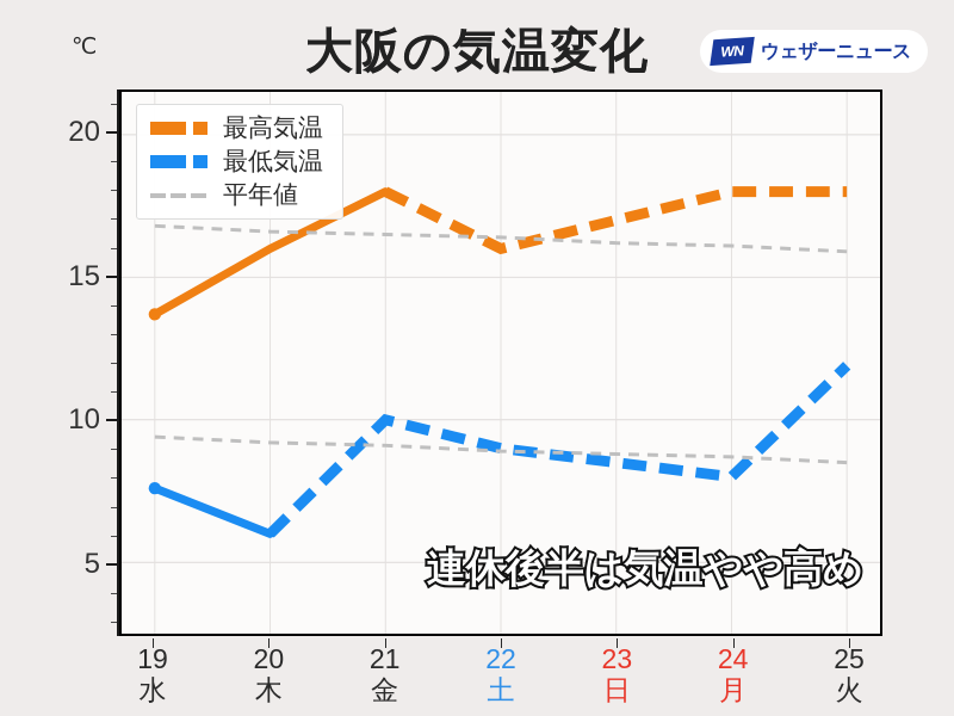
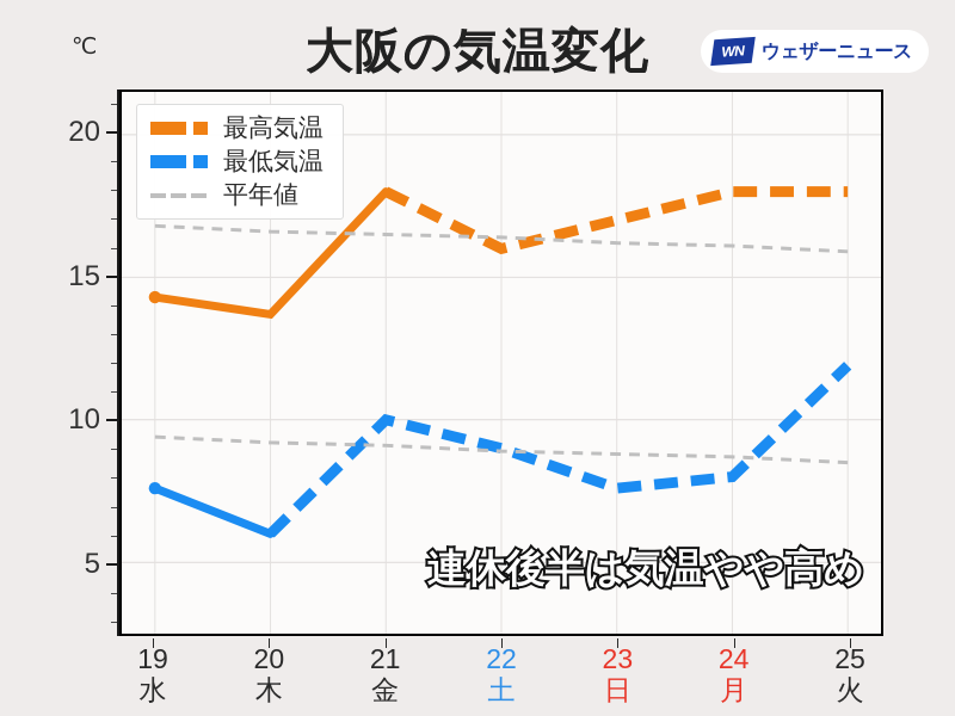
最高気温/19 水: 13.7 -> 14.3
最高気温/20 木: 16.0 -> 13.7
最低気温/23 日: 8.5 -> 7.6
